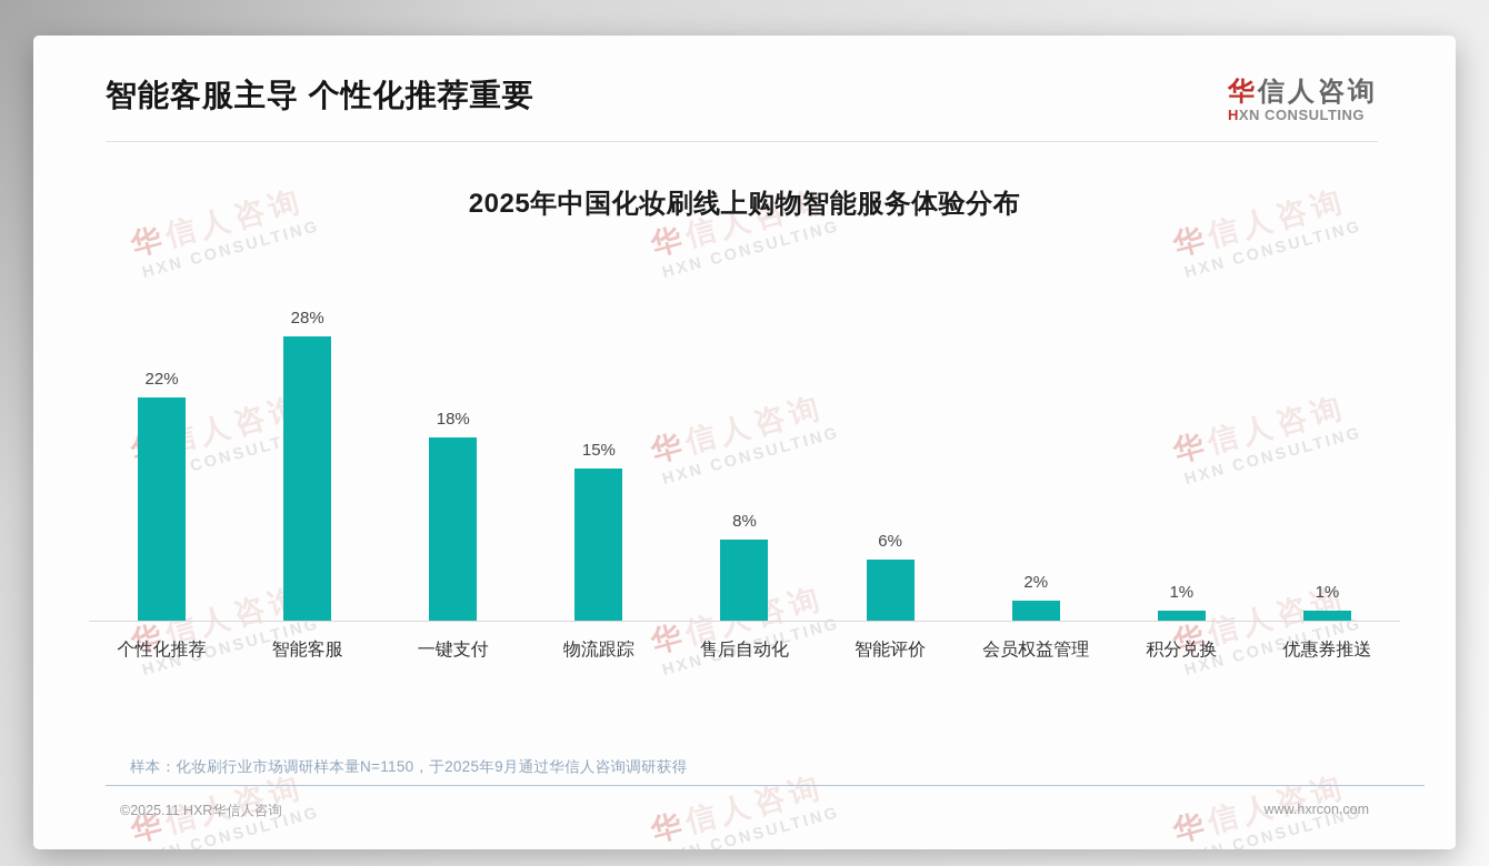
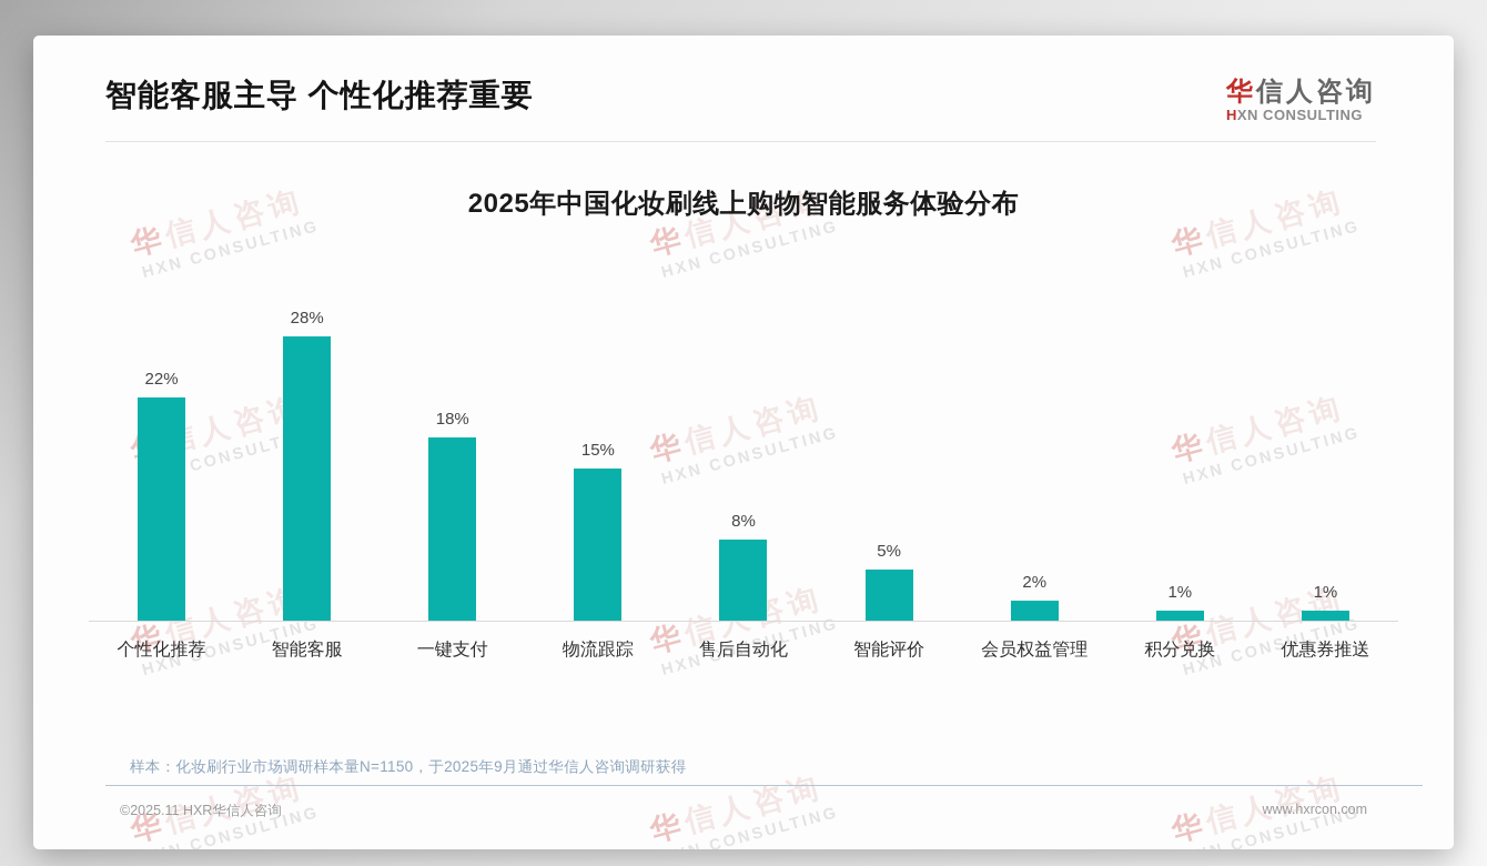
智能评价: 6% -> 5%
